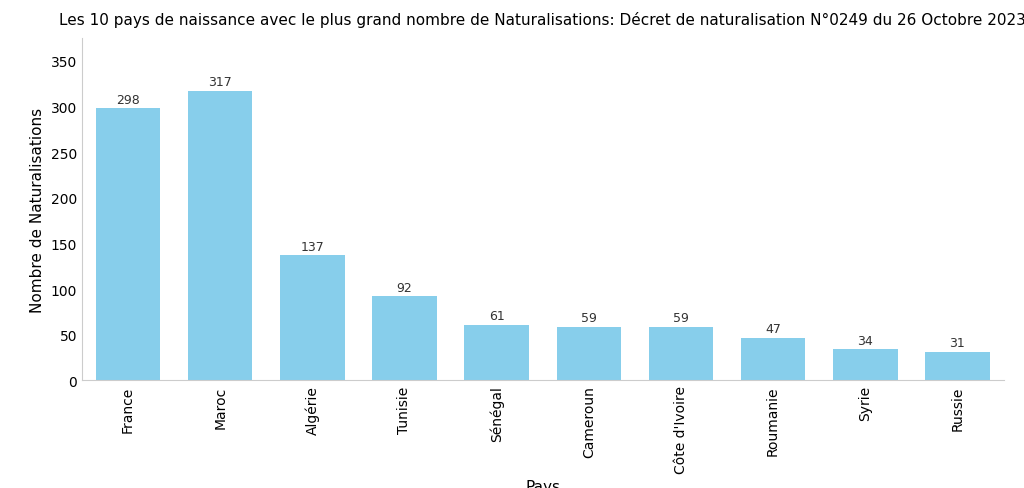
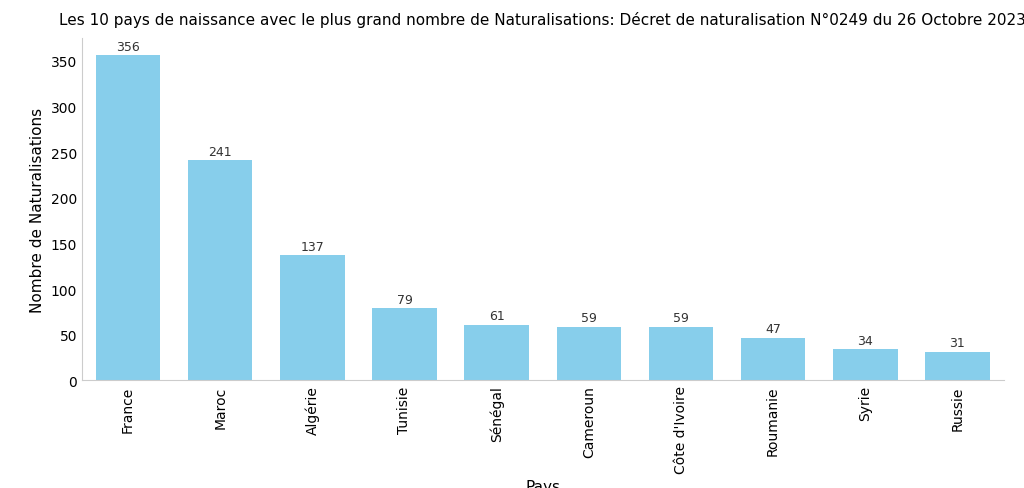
France: 298 -> 356
Maroc: 317 -> 241
Tunisie: 92 -> 79
